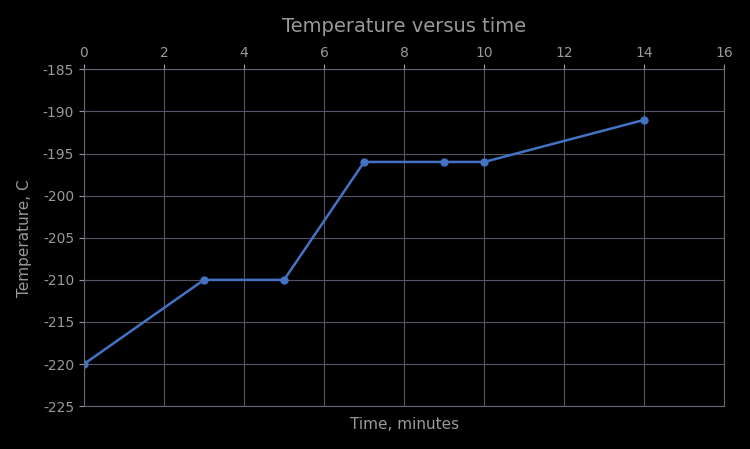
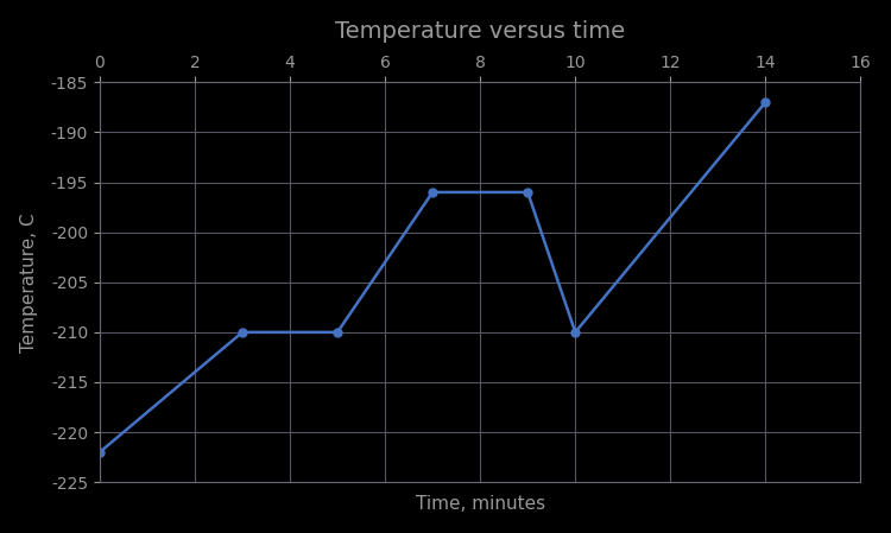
0: -220 -> -222
10: -196 -> -210
14: -191 -> -187
